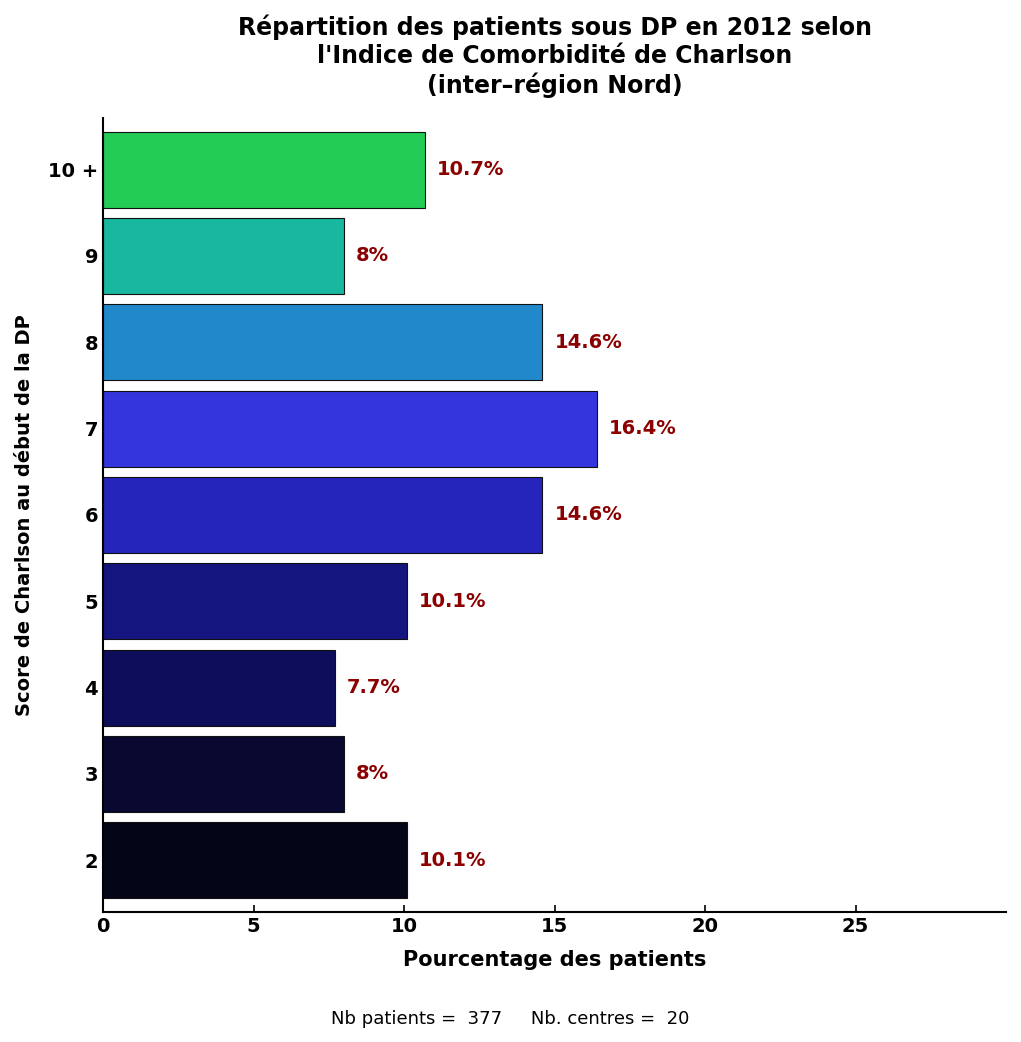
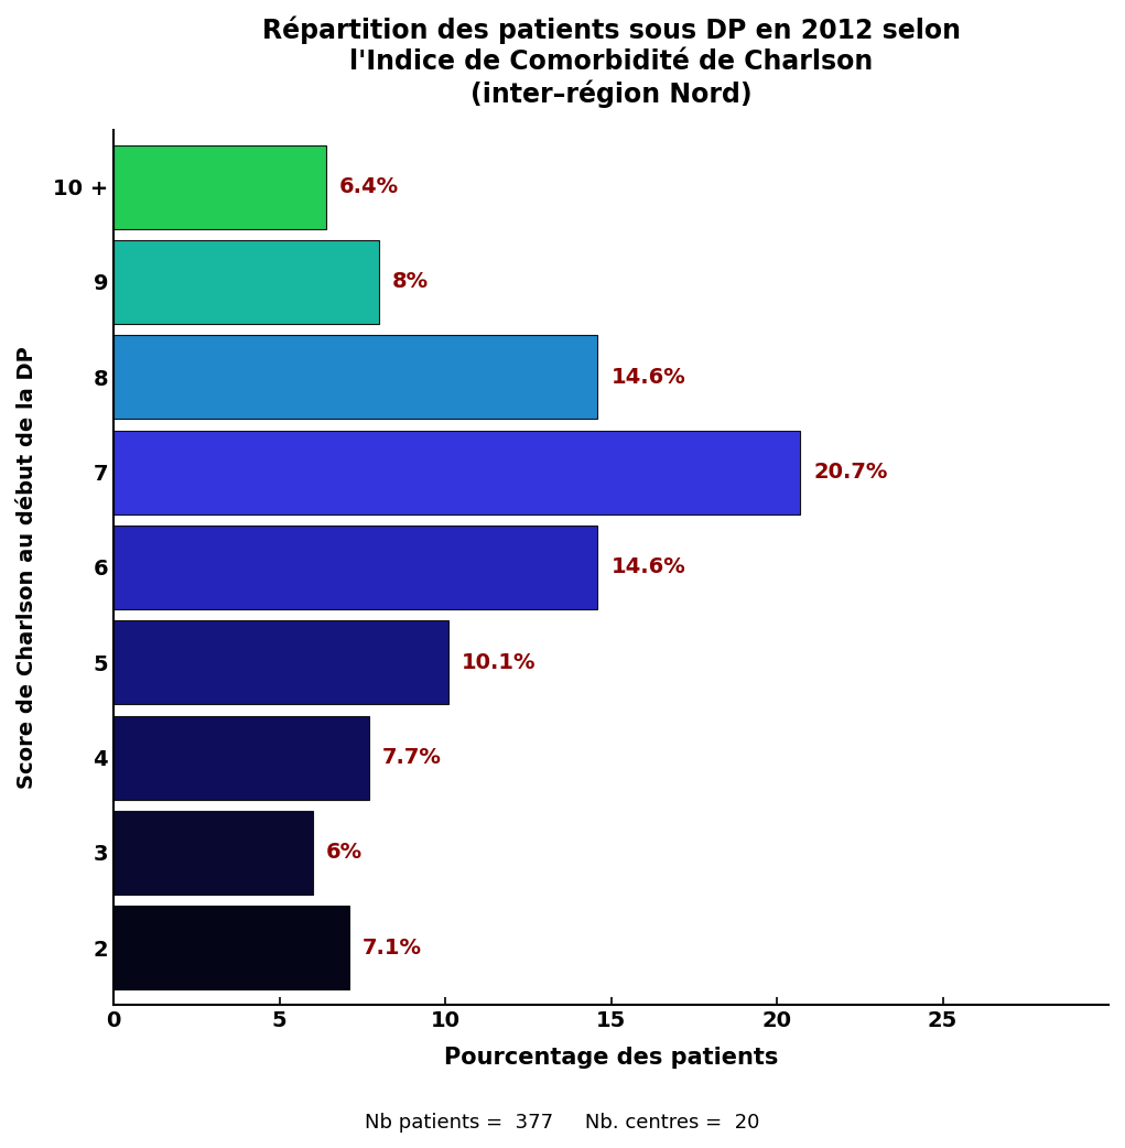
10 +: 10.7% -> 6.4%
7: 16.4% -> 20.7%
3: 8% -> 6%
2: 10.1% -> 7.1%
